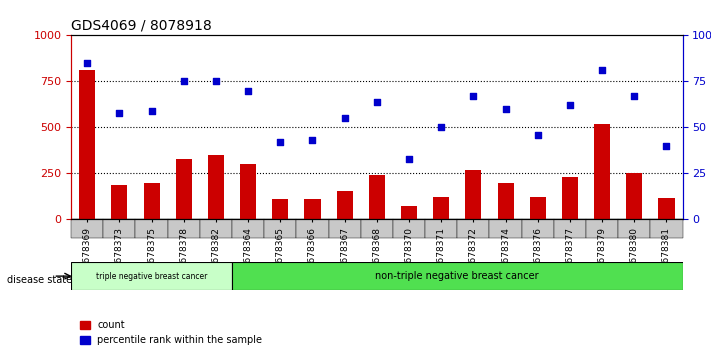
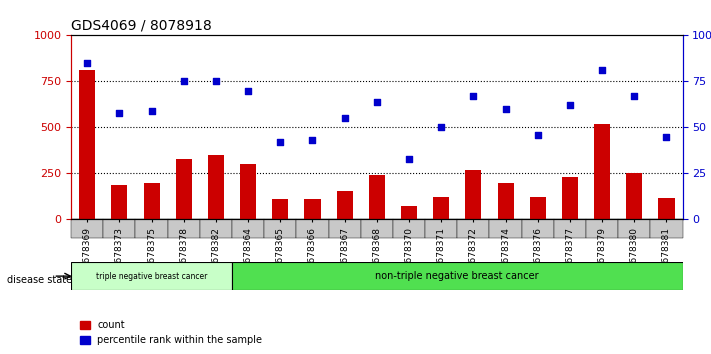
percentile rank within the sample/GSM678381: 40 -> 45
